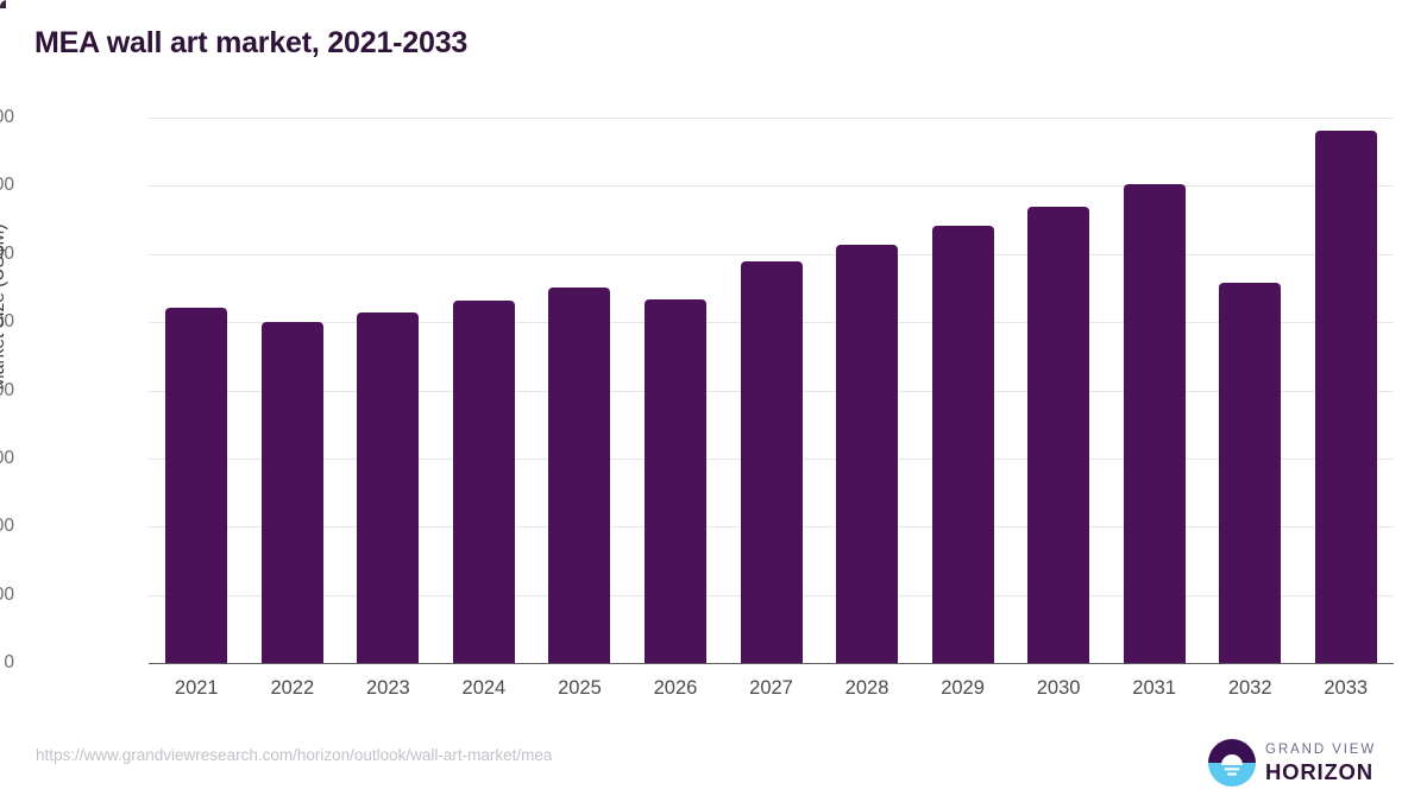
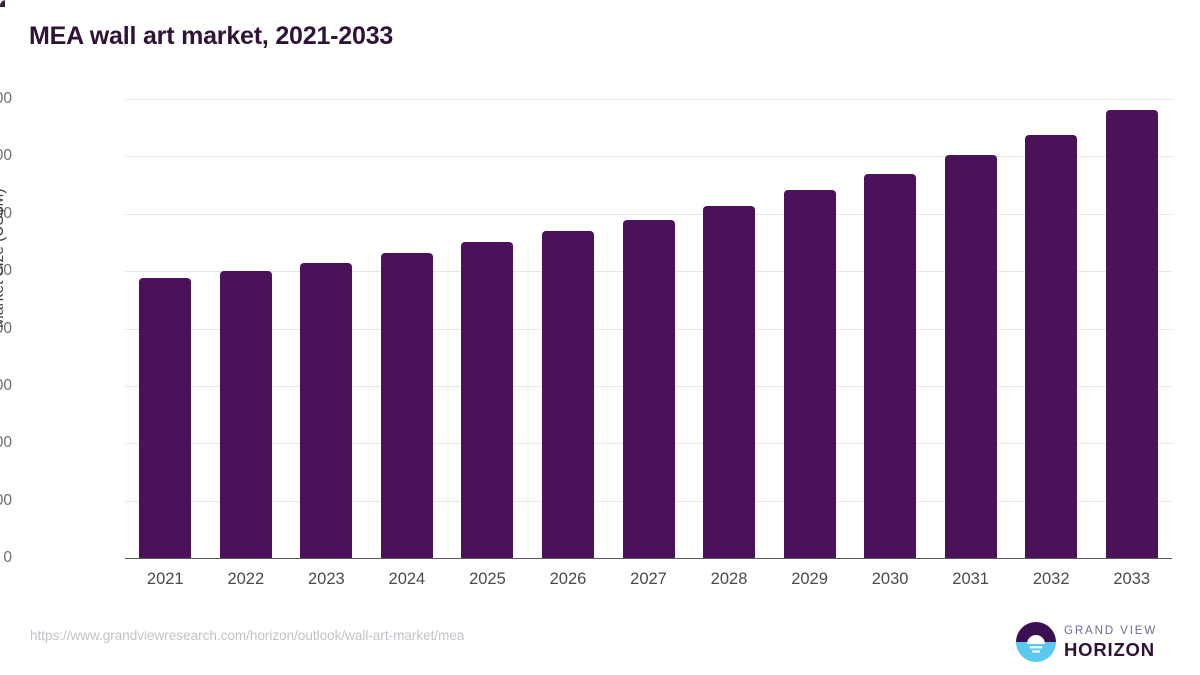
2021: 2610 -> 2440
2026: 2670 -> 2850
2032: 2790 -> 3690
